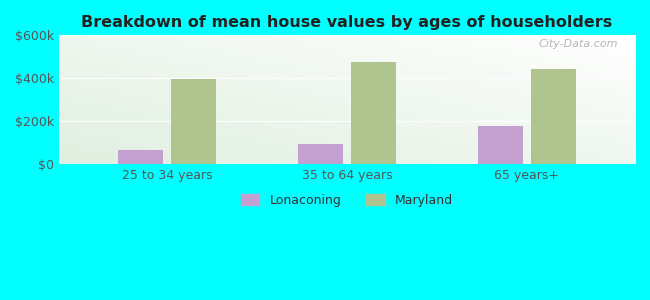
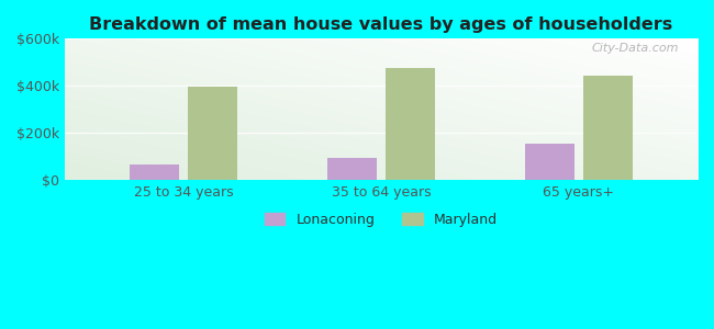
Lonaconing/65 years+: $180k -> $155k
